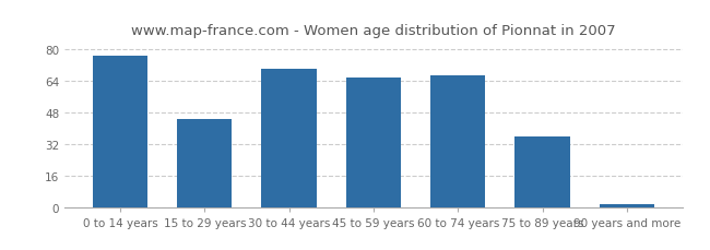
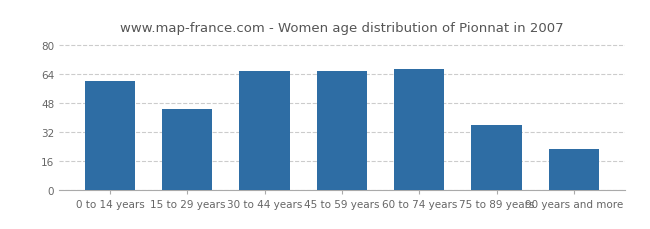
0 to 14 years: 77 -> 60
30 to 44 years: 70 -> 66
90 years and more: 2 -> 23
